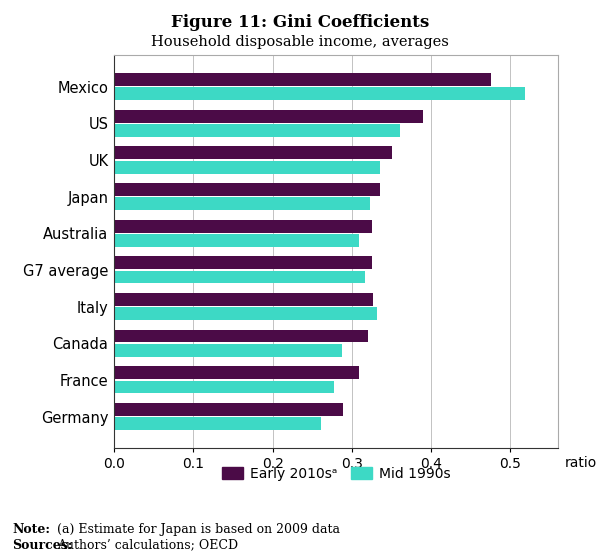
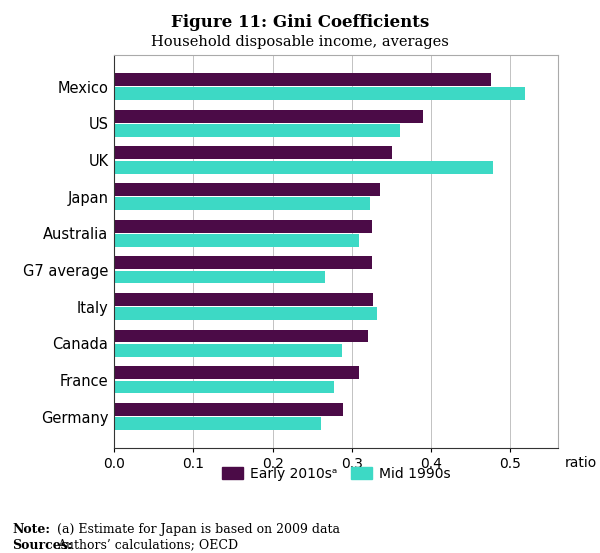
Mid 1990s/UK: 0.336 -> 0.478
Mid 1990s/G7 average: 0.316 -> 0.266
